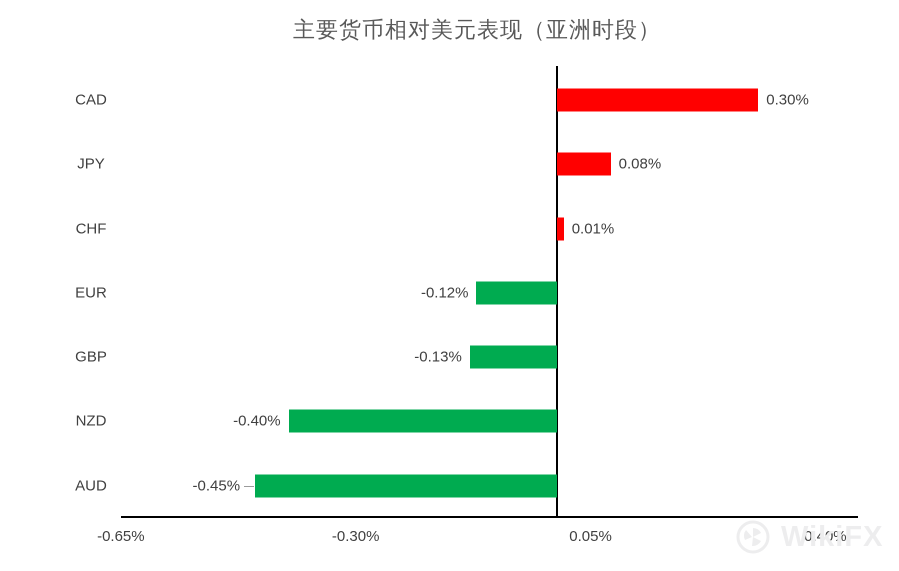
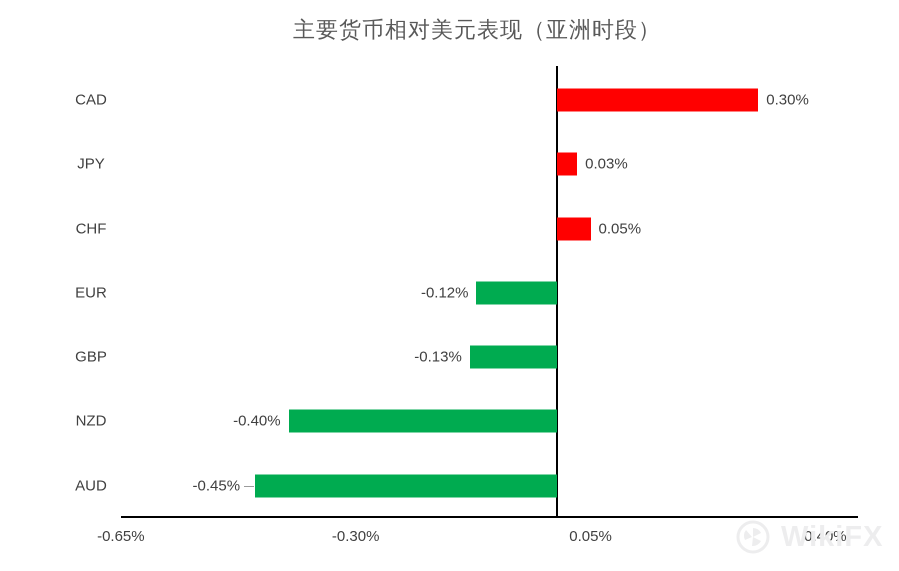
JPY: 0.08% -> 0.03%
CHF: 0.01% -> 0.05%
